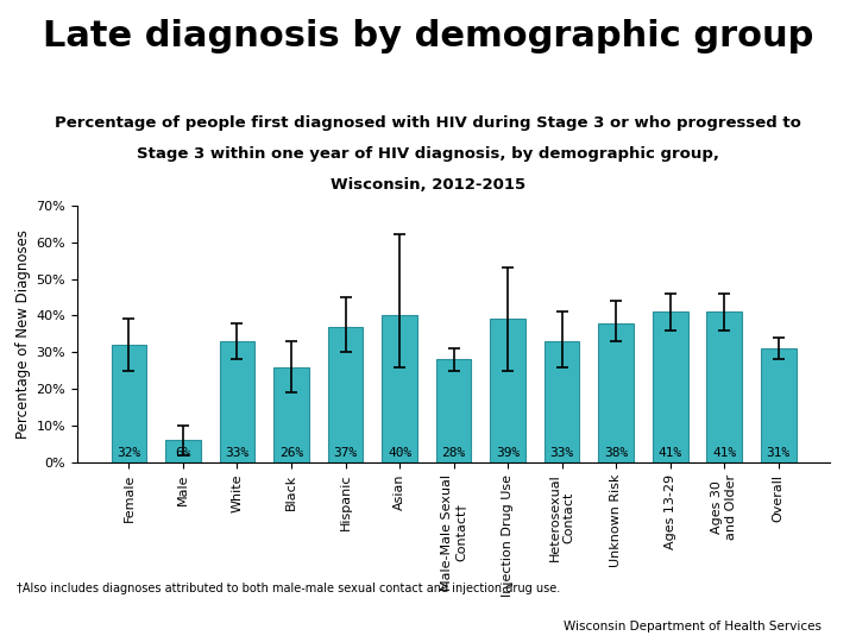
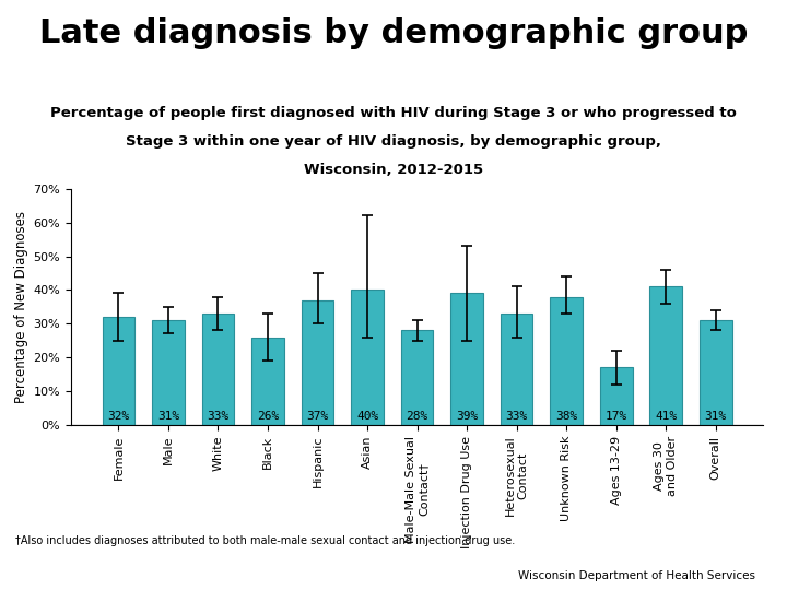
Male: 6% -> 31%
Ages 13-29: 41% -> 17%
